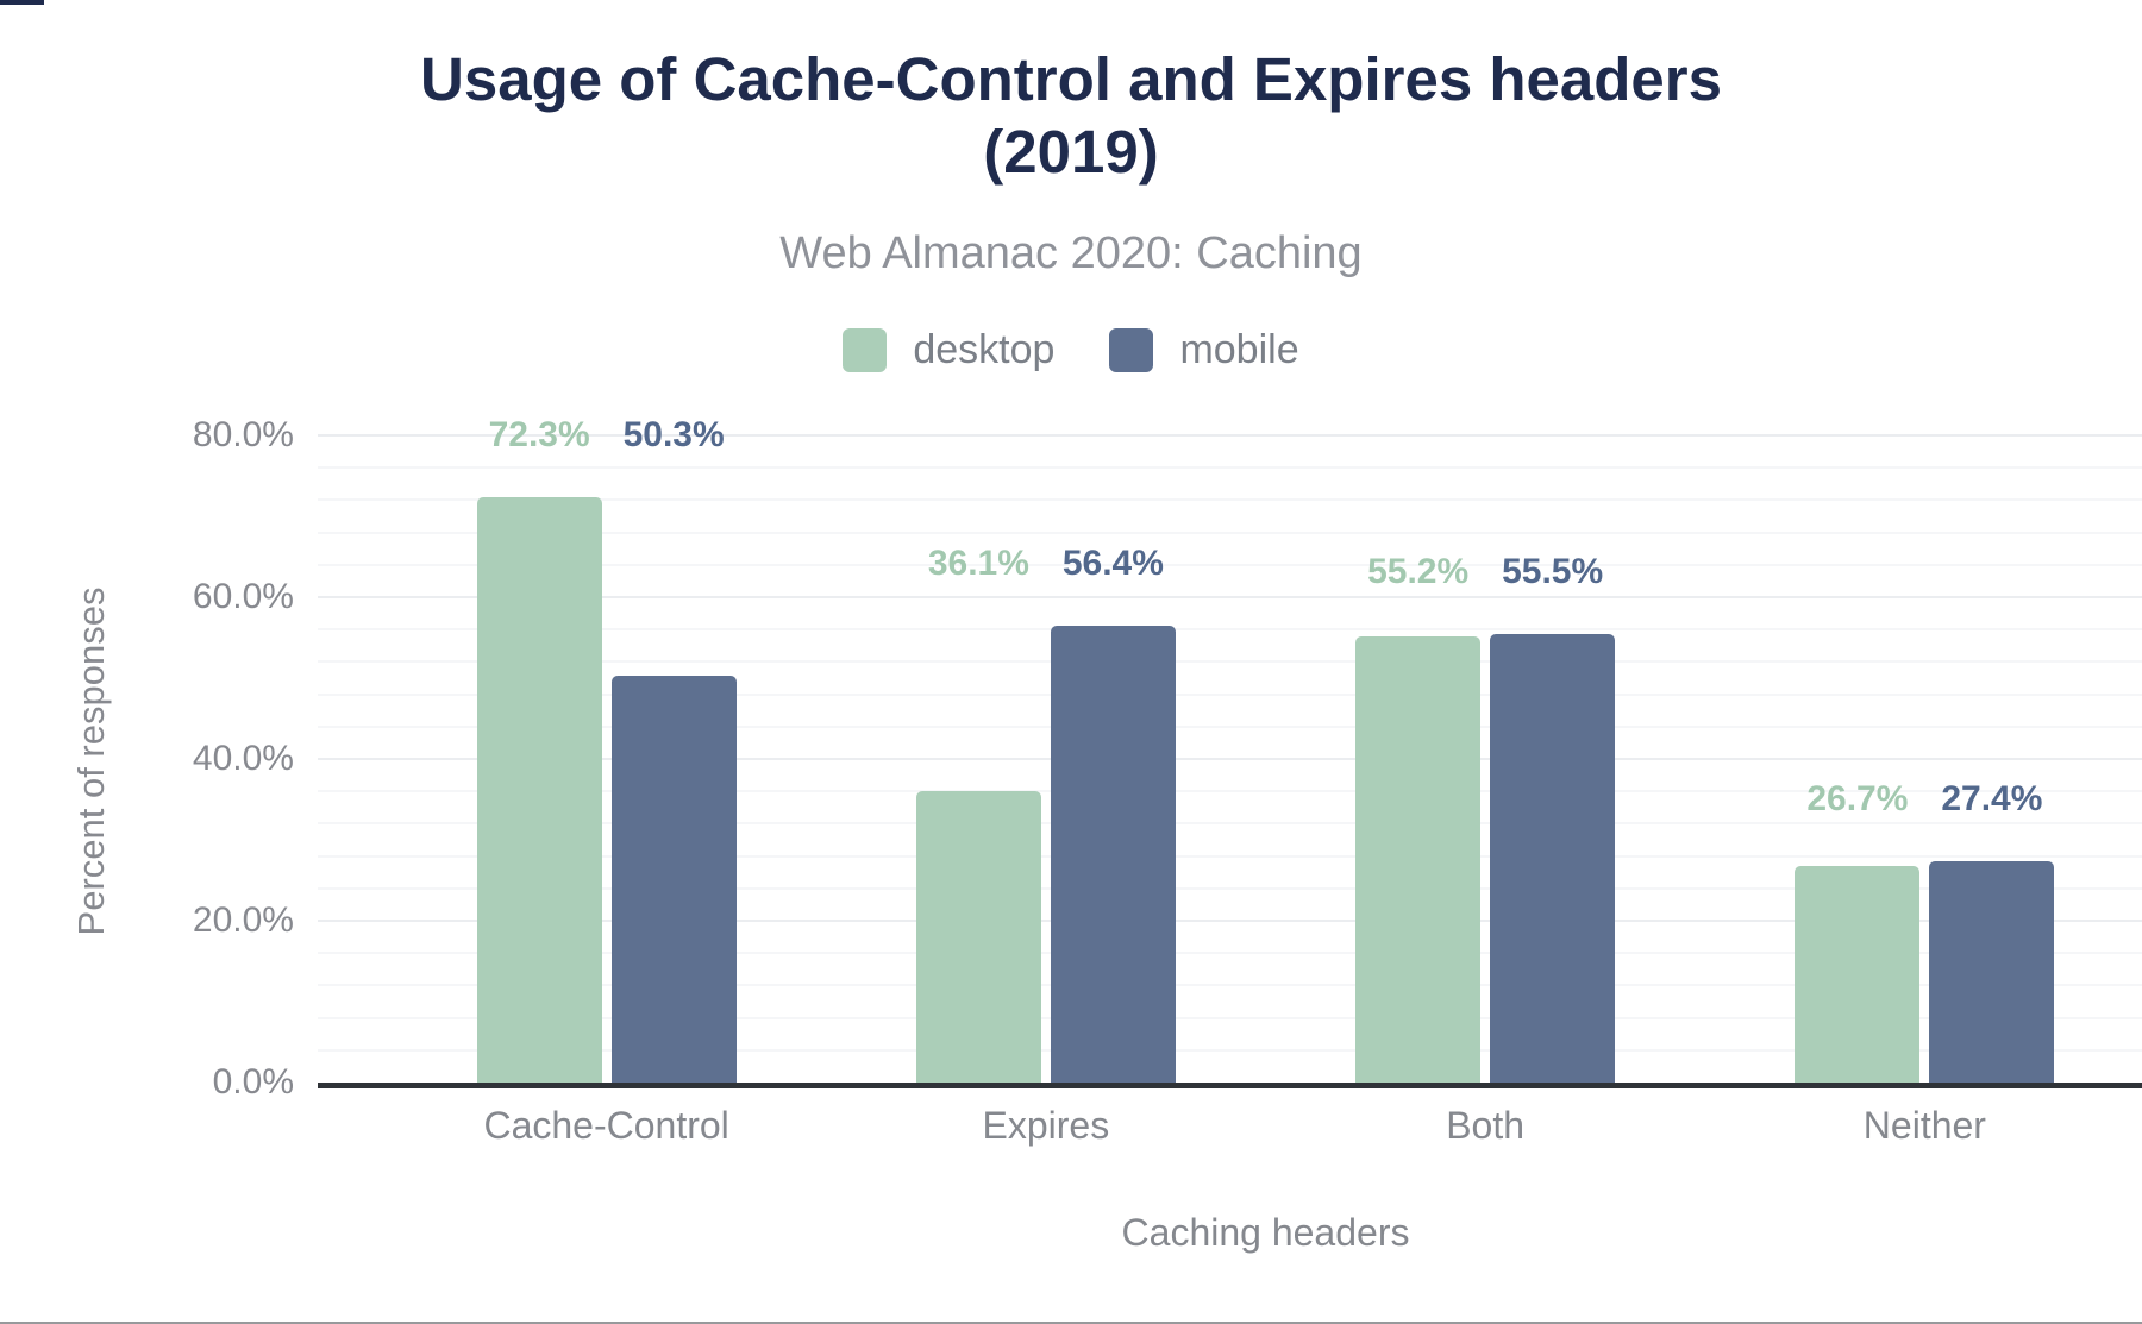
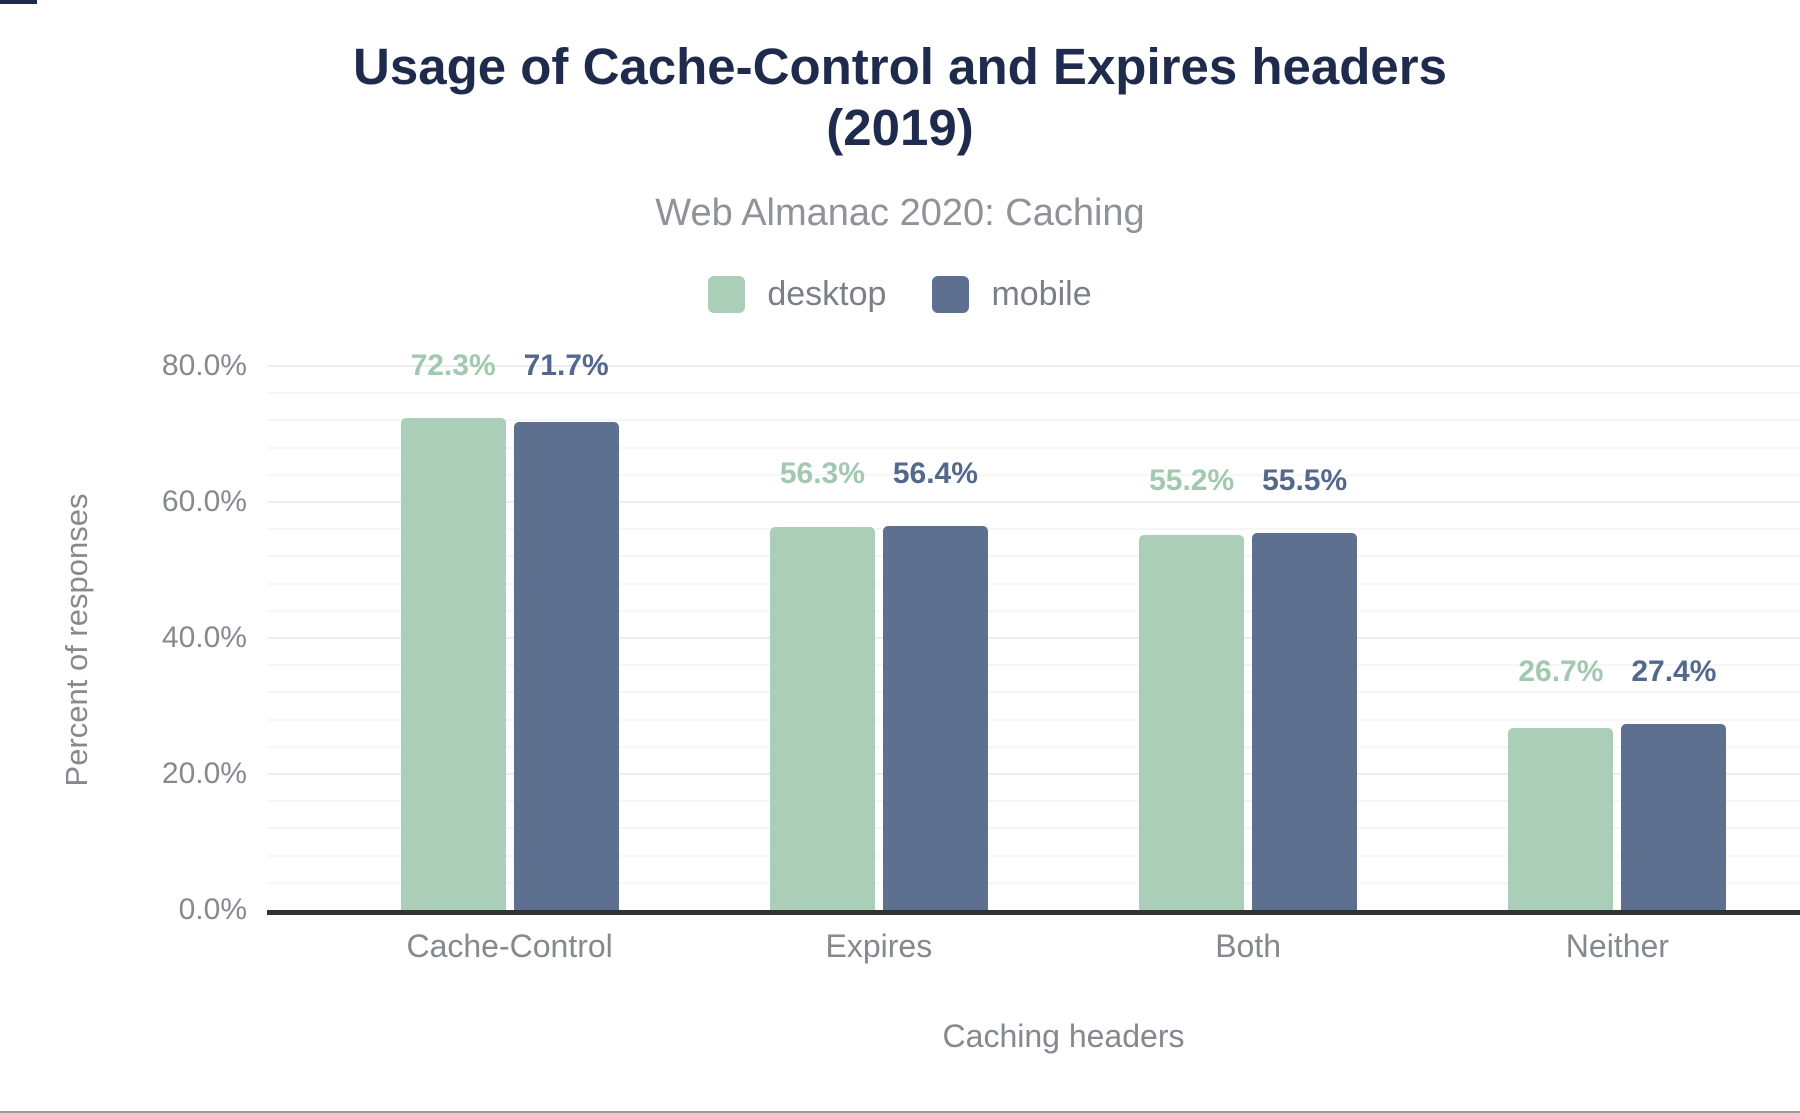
mobile/Cache-Control: 50.3% -> 71.7%
desktop/Expires: 36.1% -> 56.3%
